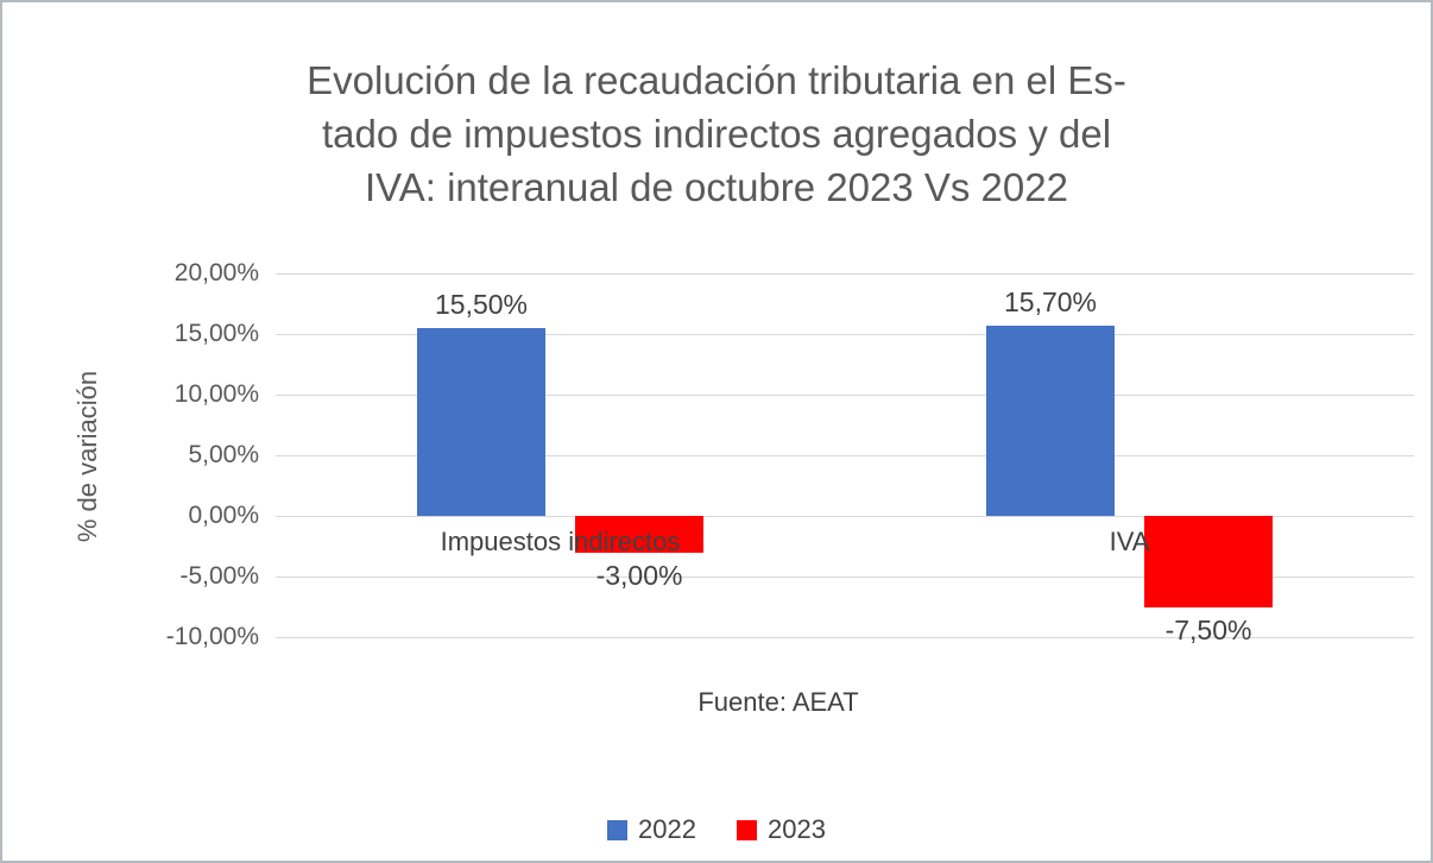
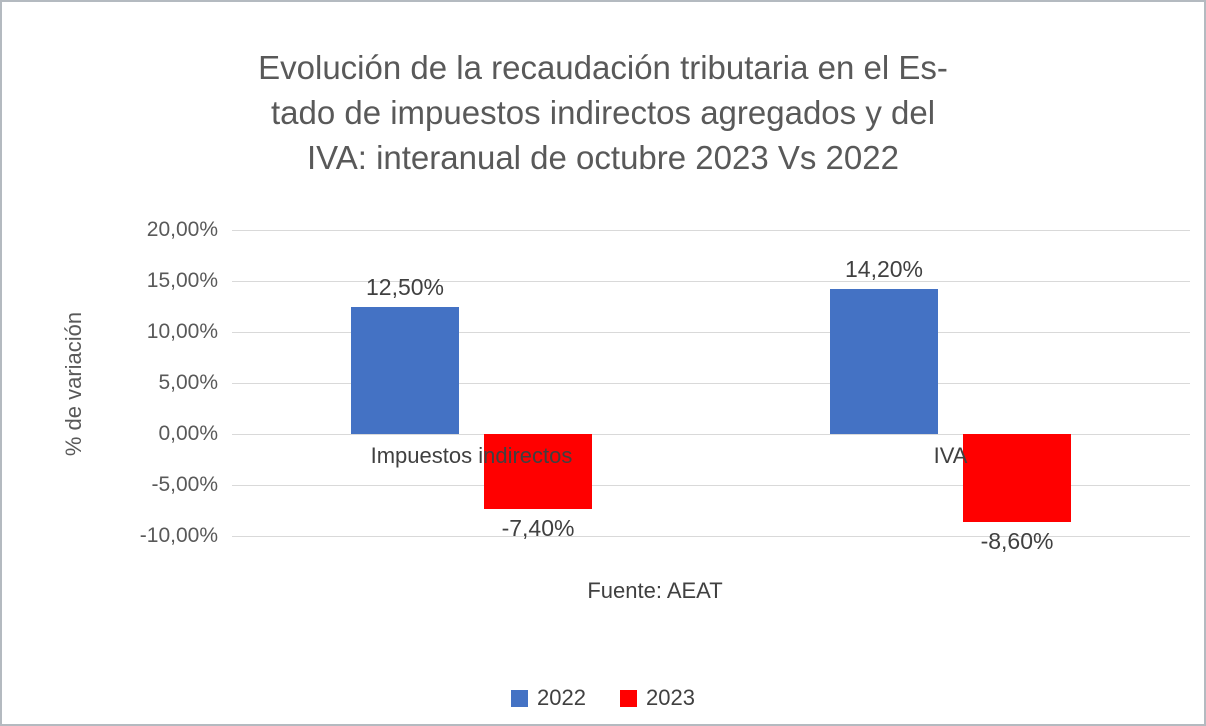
2022/Impuestos indirectos: 15,50% -> 12,50%
2023/Impuestos indirectos: -3,00% -> -7,40%
2022/IVA: 15,70% -> 14,20%
2023/IVA: -7,50% -> -8,60%
